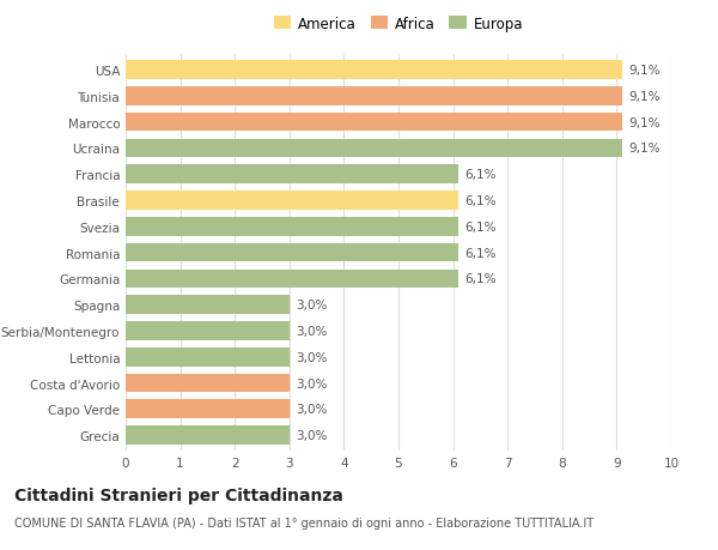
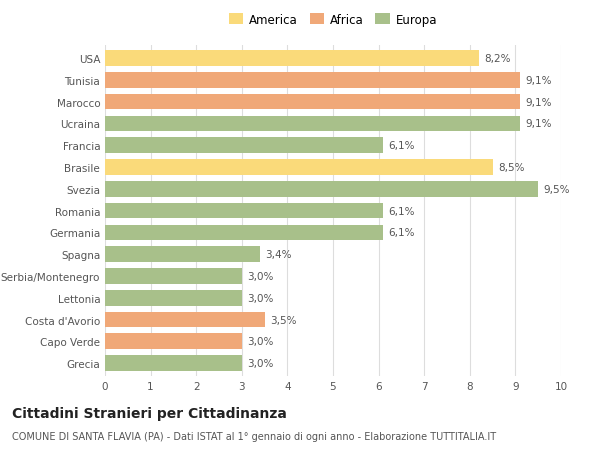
USA: 9,1% -> 8,2%
Brasile: 6,1% -> 8,5%
Svezia: 6,1% -> 9,5%
Spagna: 3,0% -> 3,4%
Costa d'Avorio: 3,0% -> 3,5%
